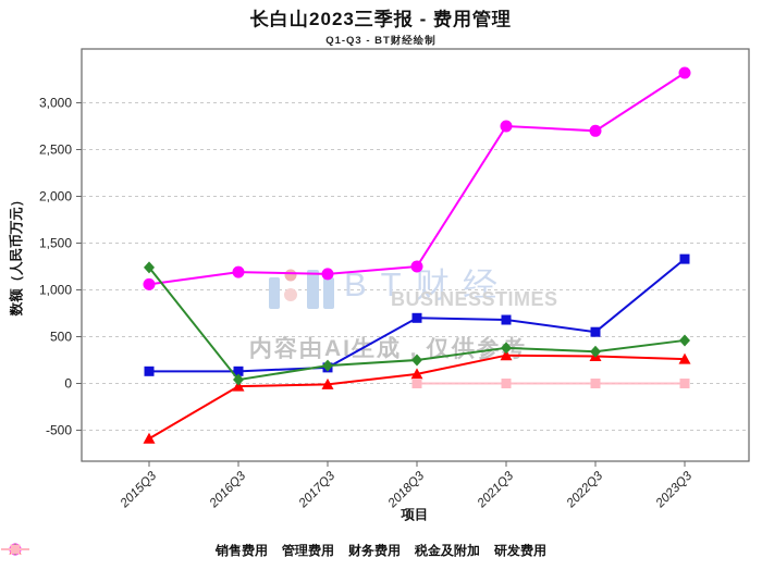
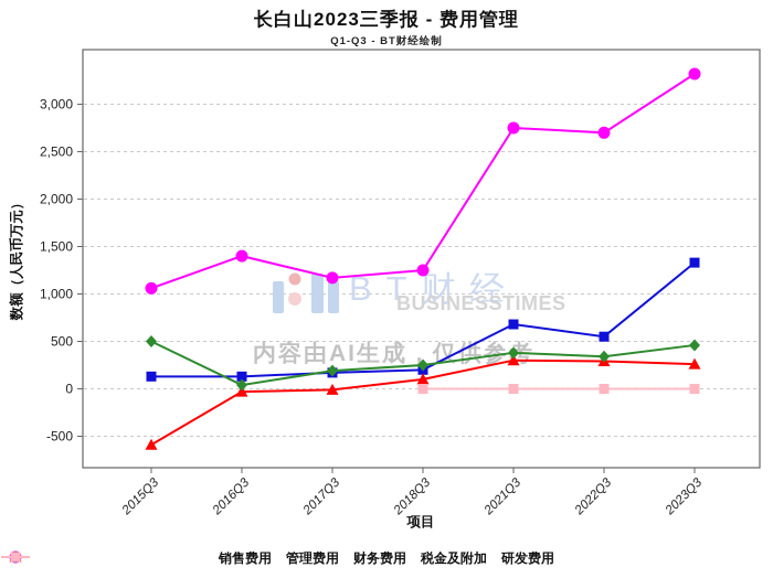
税金及附加/2015Q3: 1200 -> 500
管理费用/2016Q3: 1200 -> 1400
销售费用/2018Q3: 700 -> 200
